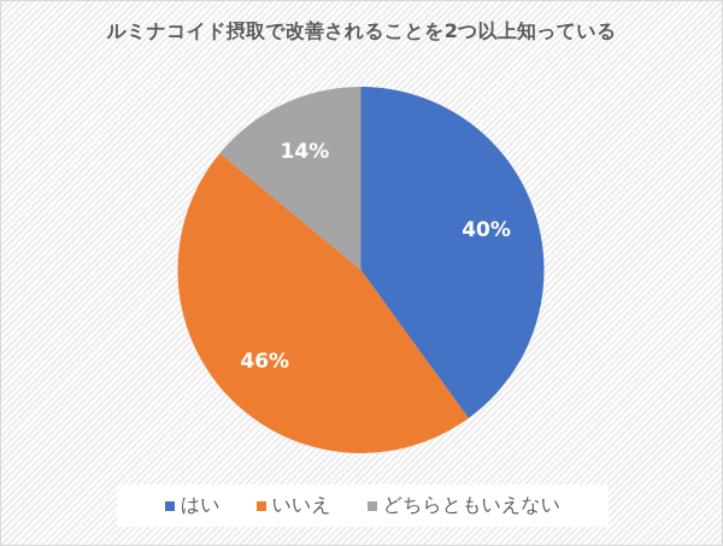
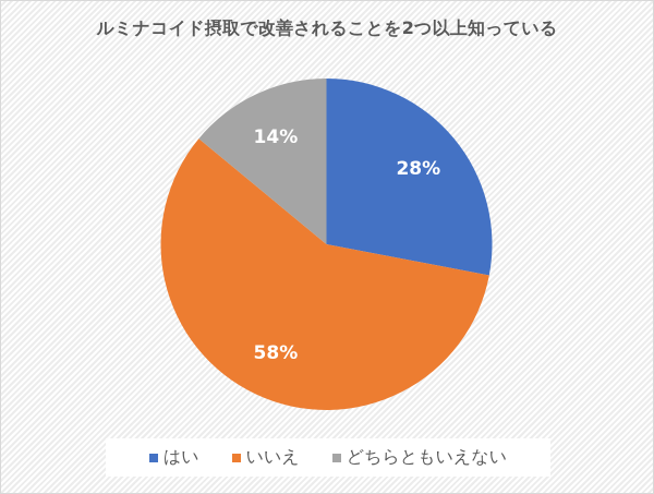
はい: 40% -> 28%
いいえ: 46% -> 58%
